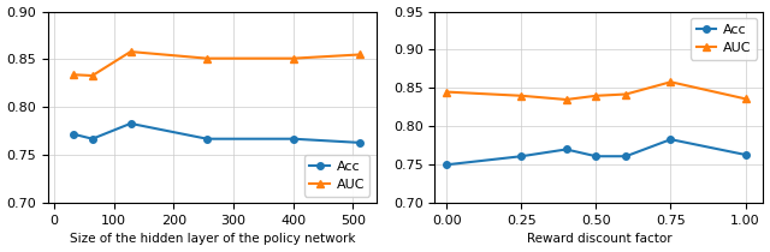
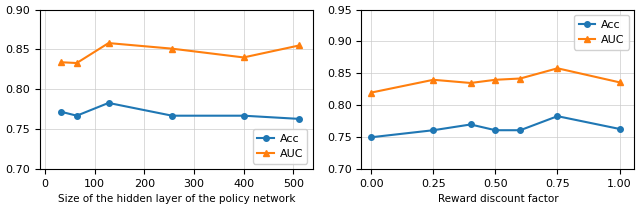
AUC/400: 0.851 -> 0.840
AUC/0.00: 0.845 -> 0.820
